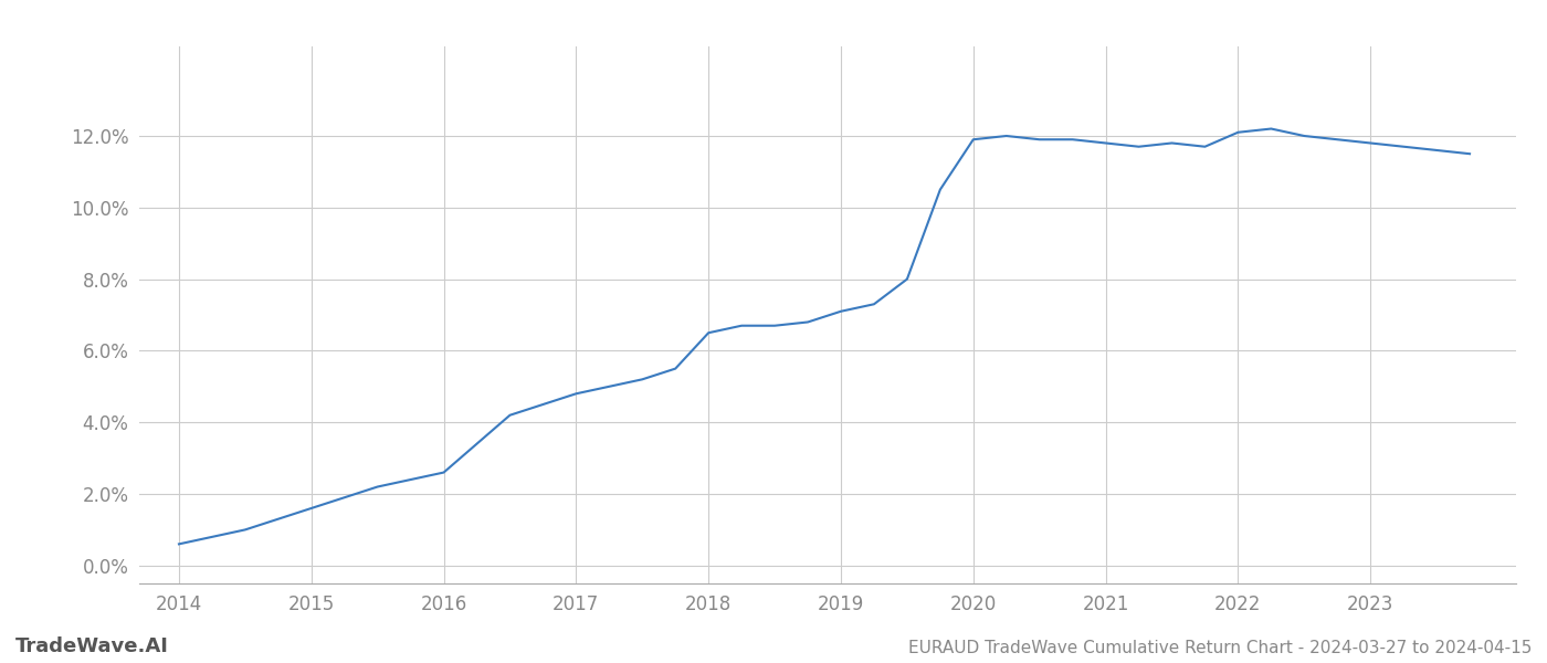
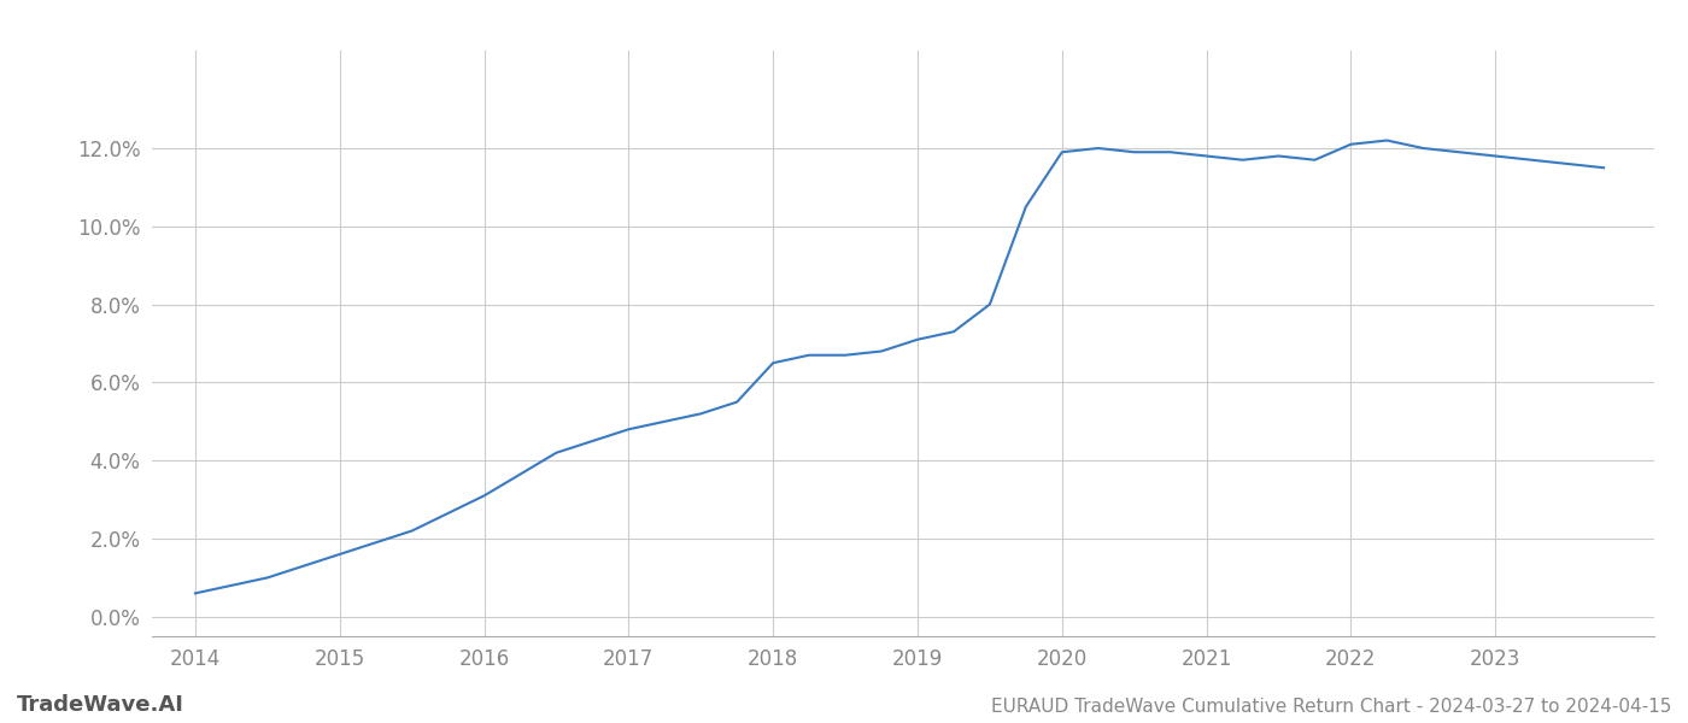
2016: 2.6% -> 3.1%
